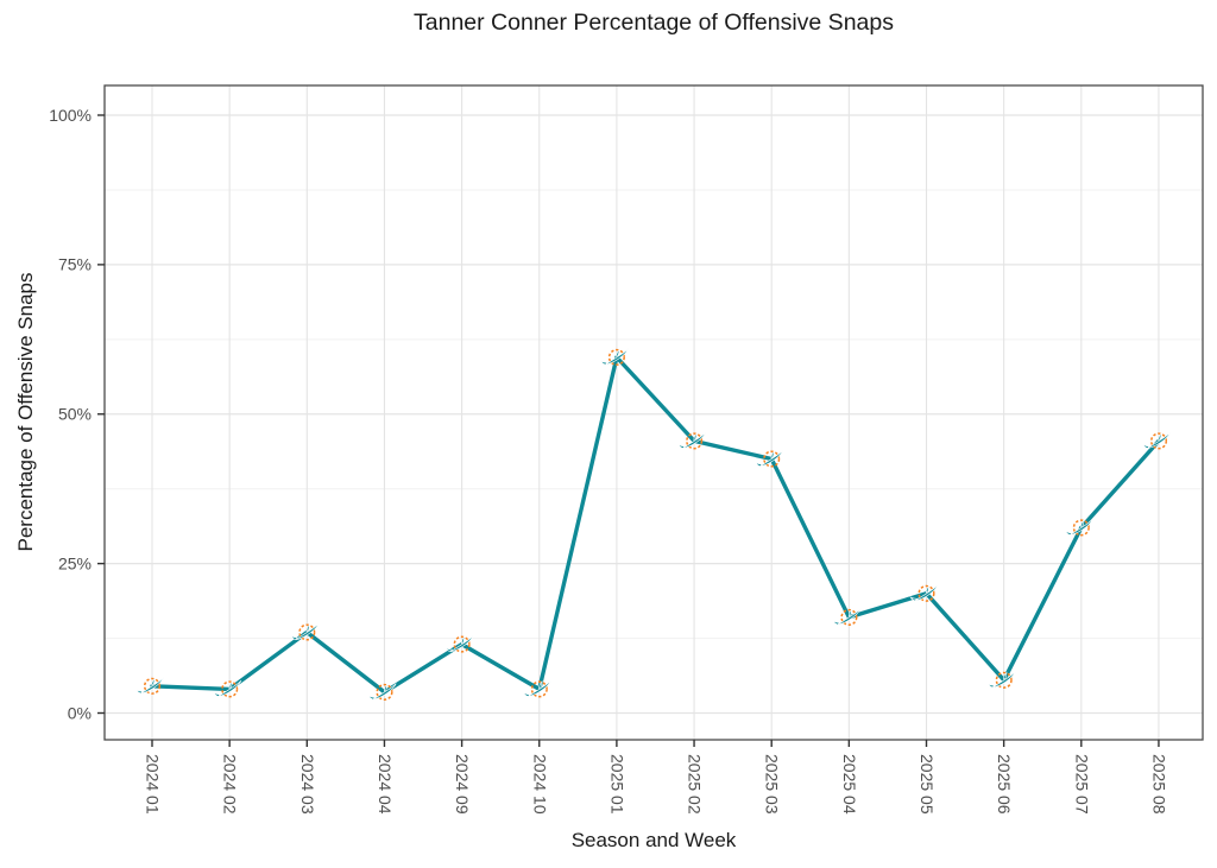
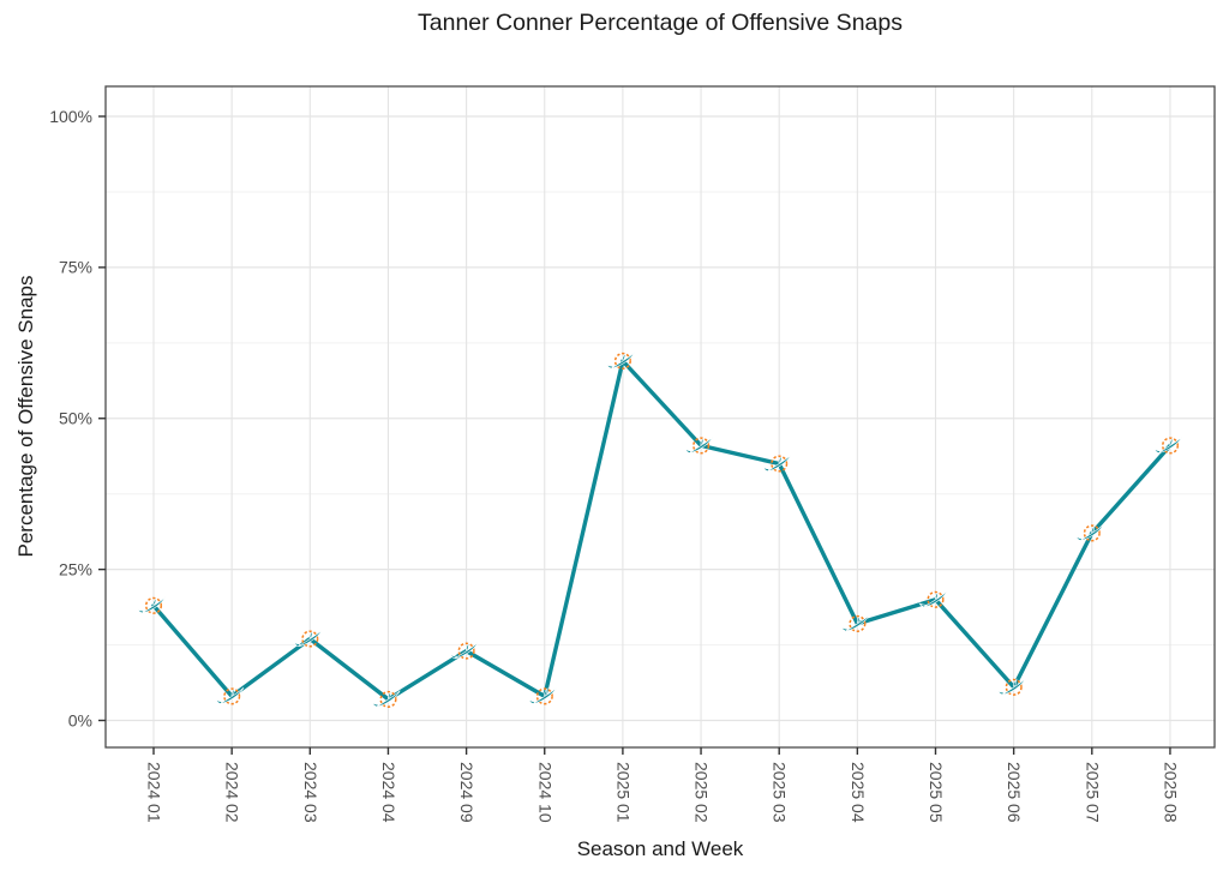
2024 01: 4% -> 19%
